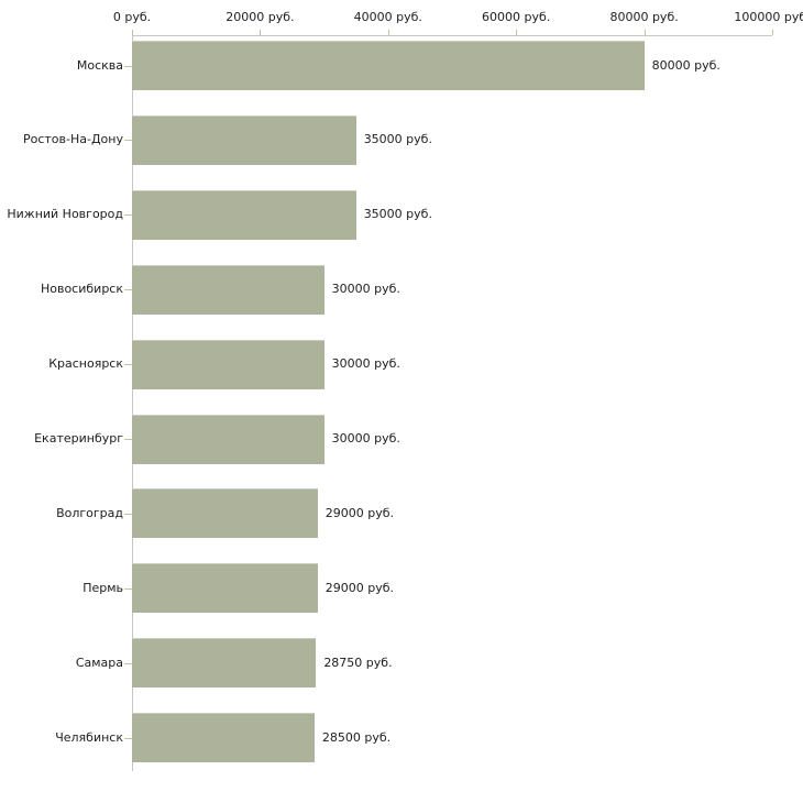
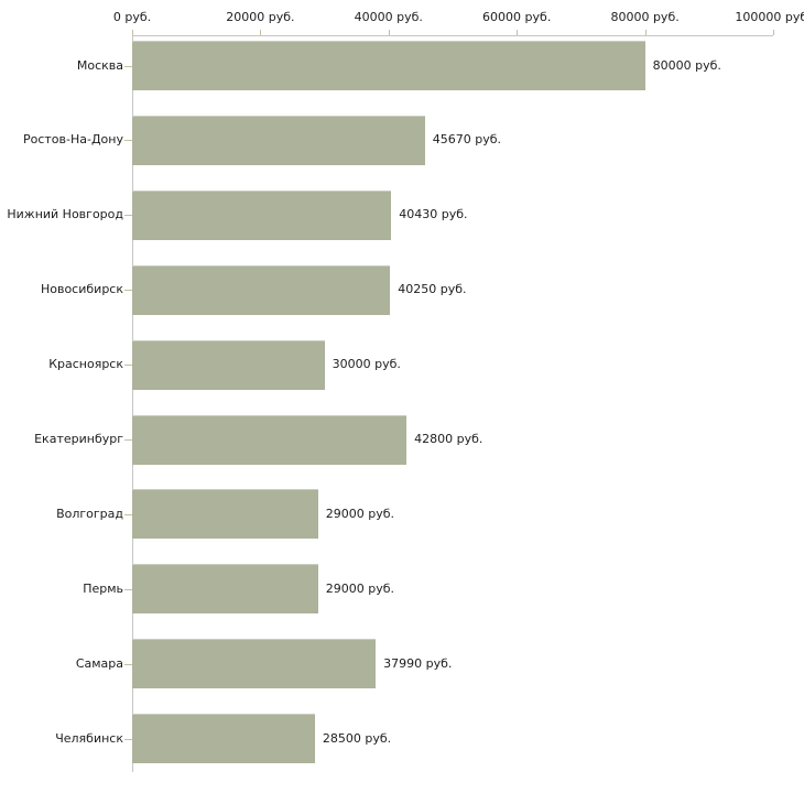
Ростов-На-Дону: 35000 -> 45670
Нижний Новгород: 35000 -> 40430
Новосибирск: 30000 -> 40250
Екатеринбург: 30000 -> 42800
Самара: 28750 -> 37990
